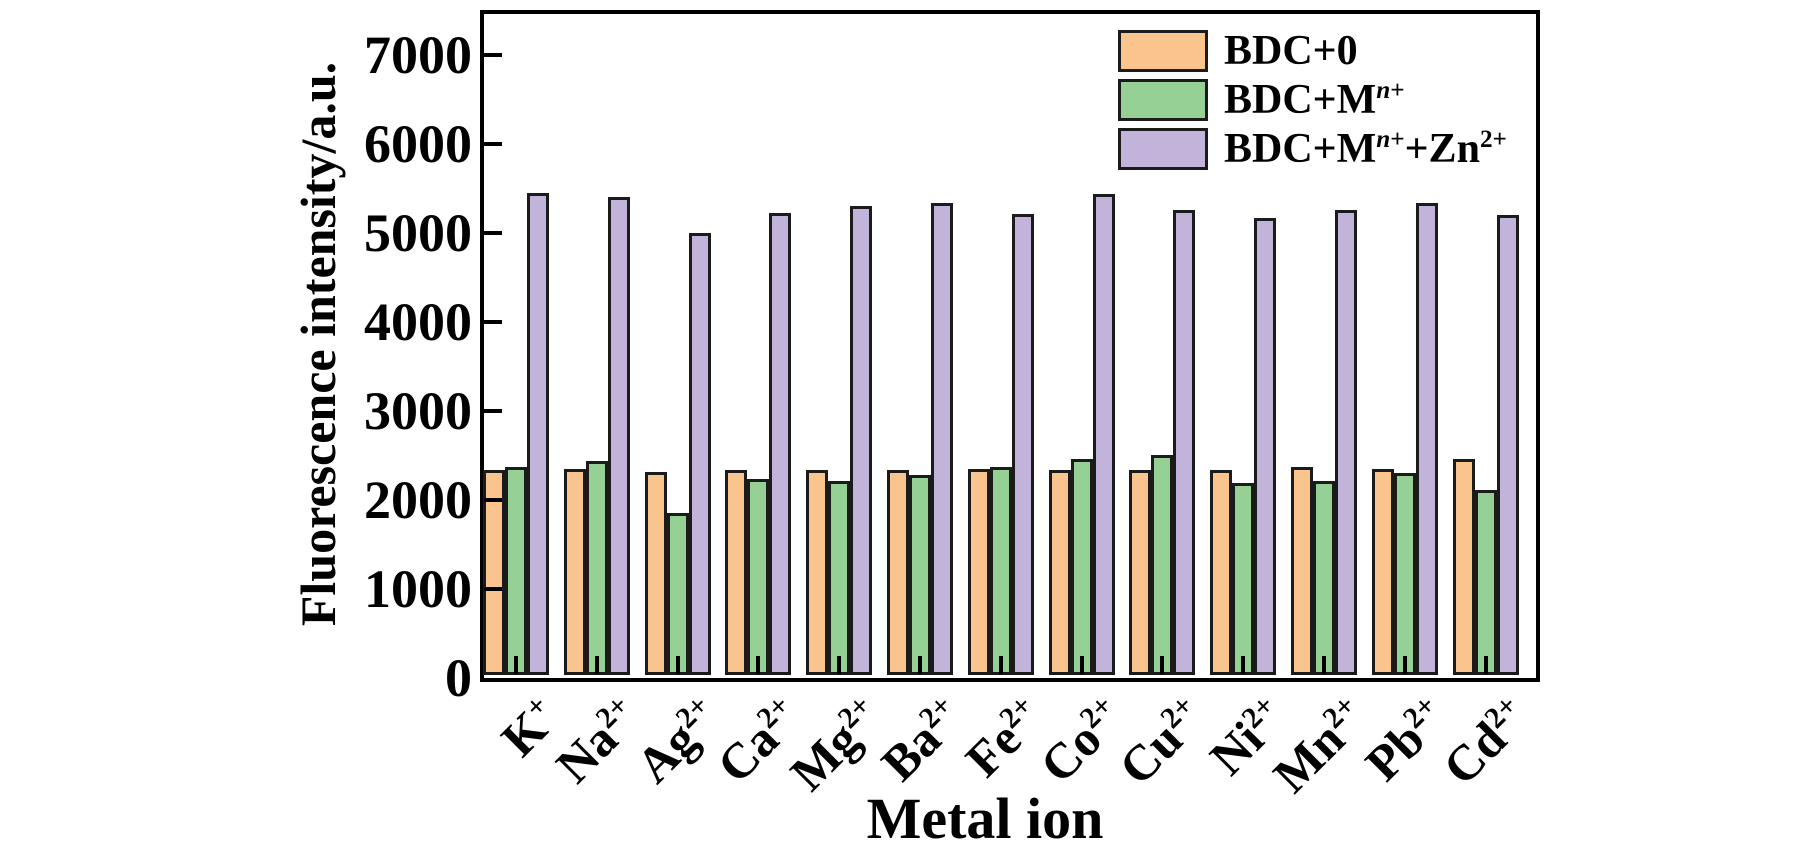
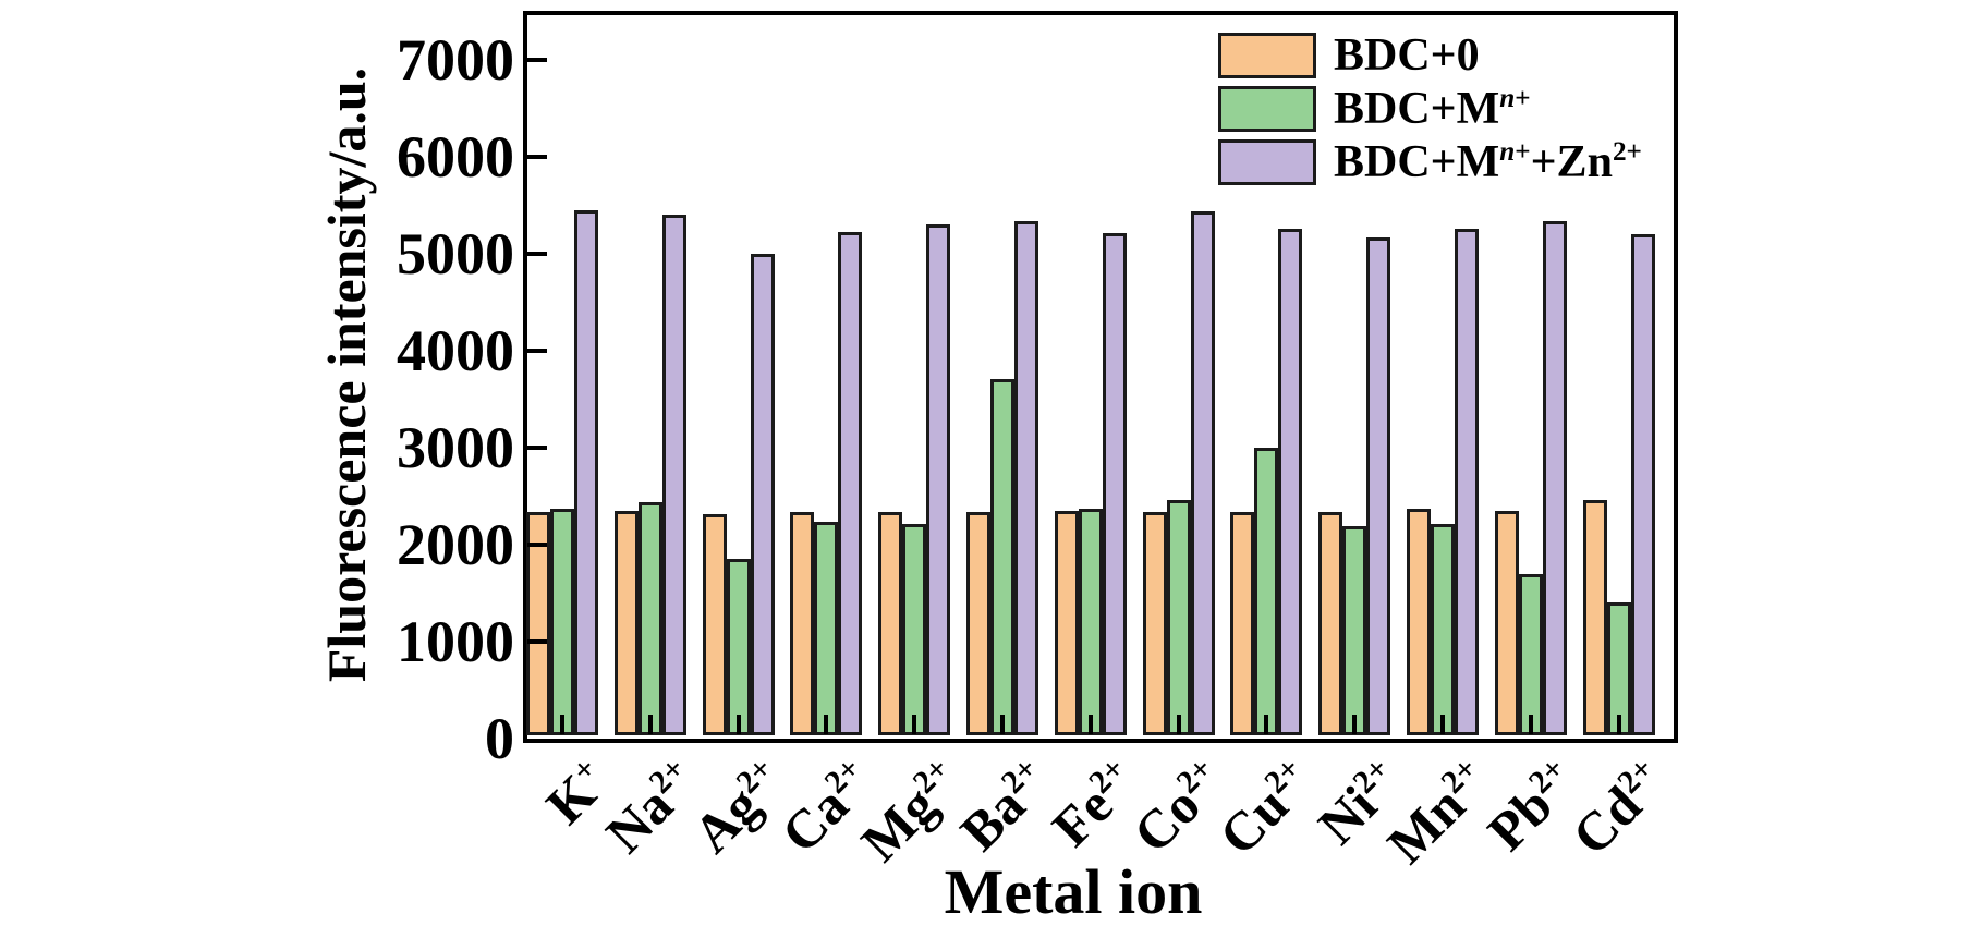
BDC+Mn+/Ba2+: 2300 -> 3700
BDC+Mn+/Cu2+: 2500 -> 3000
BDC+Mn+/Pb2+: 2300 -> 1700
BDC+Mn+/Cd2+: 2100 -> 1400
